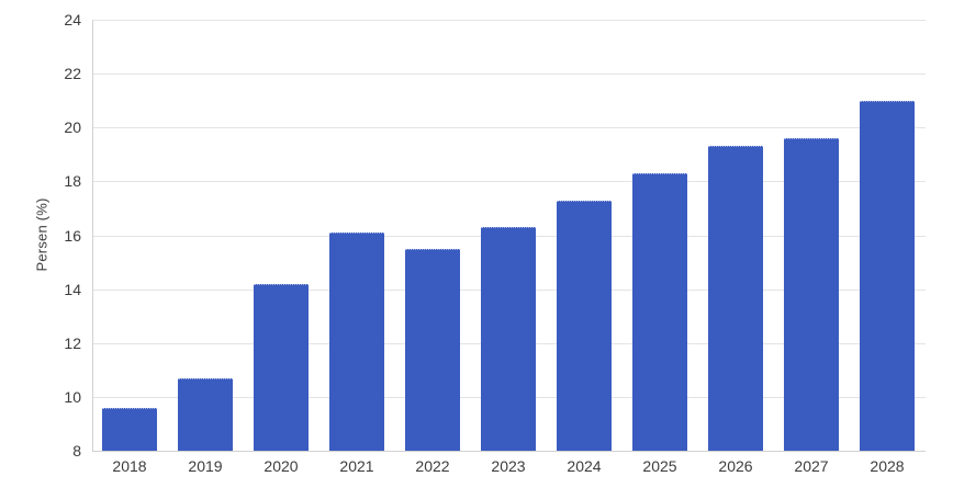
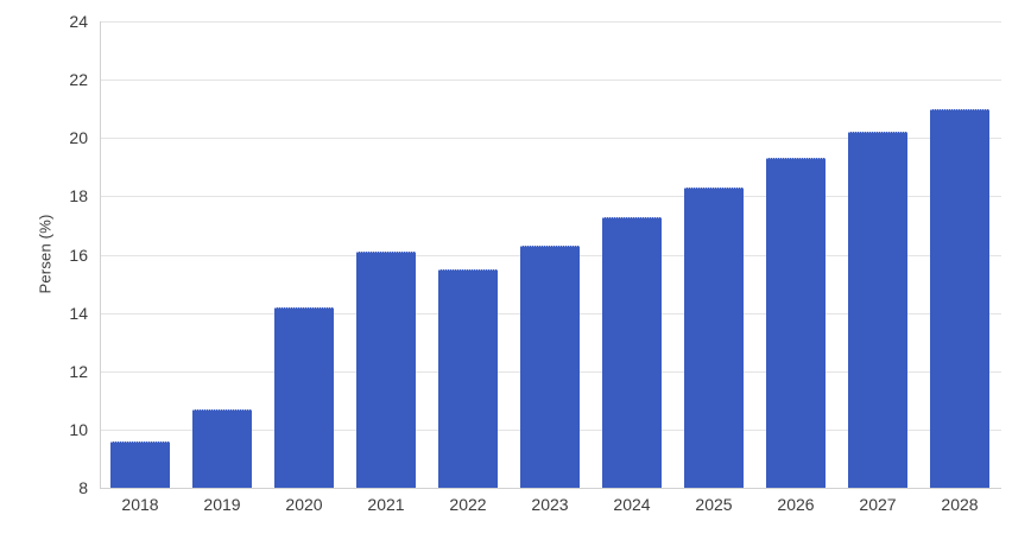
2027: 19.6 -> 20.2
